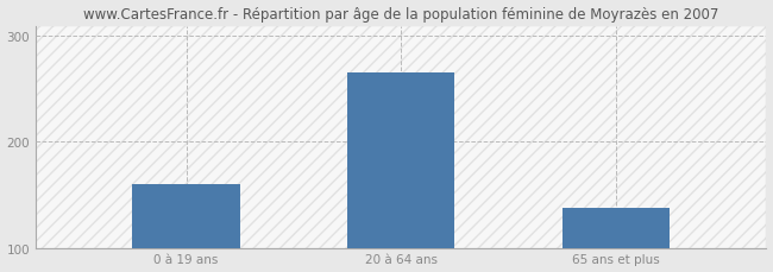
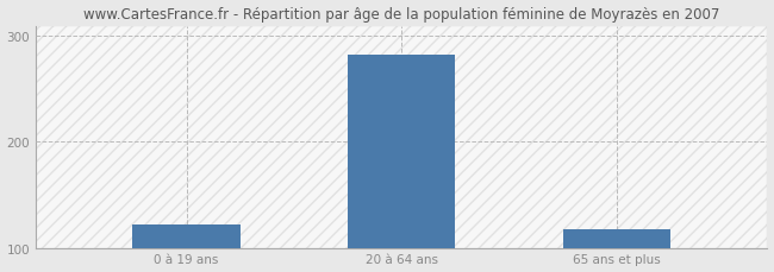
0 à 19 ans: 160 -> 122
20 à 64 ans: 266 -> 283
65 ans et plus: 138 -> 118
